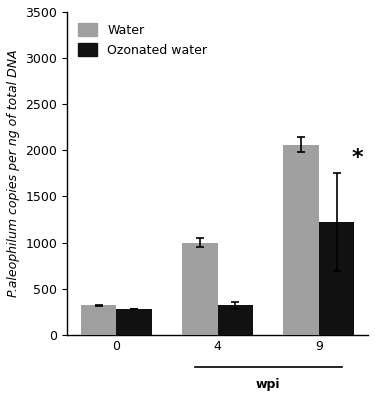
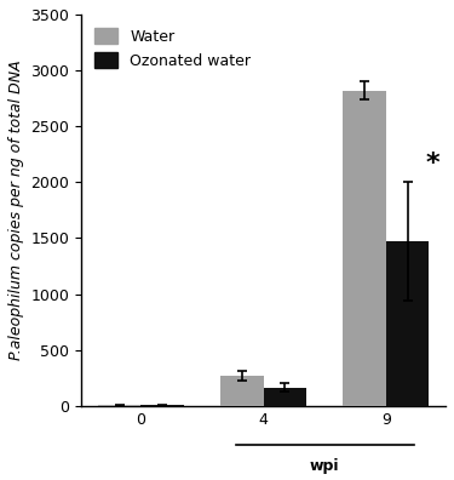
Water/0: 320 -> 0
Ozonated water/0: 280 -> 0
Water/4: 1000 -> 270
Ozonated water/4: 320 -> 160
Water/9: 2060 -> 2820
Ozonated water/9: 1220 -> 1470
